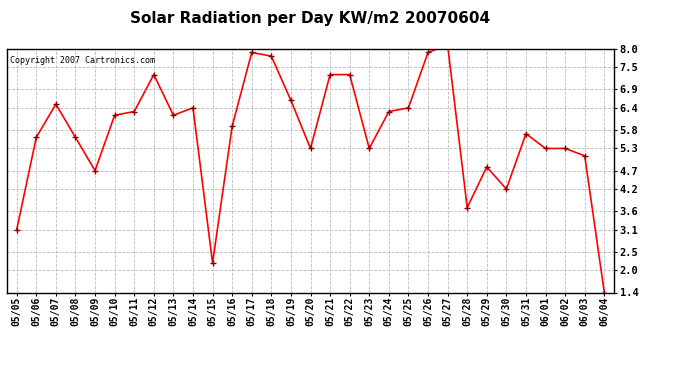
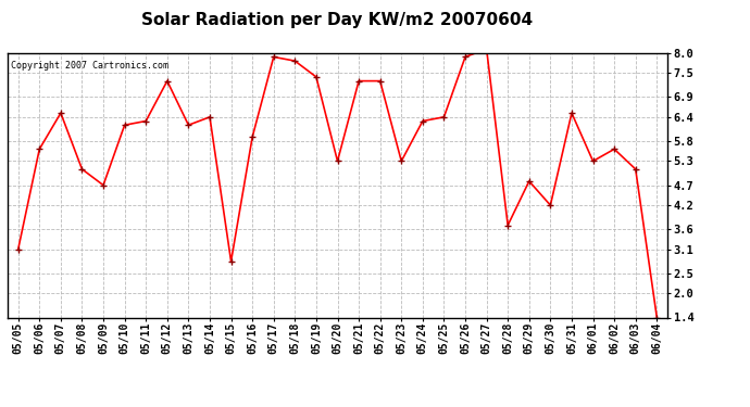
05/08: 5.6 -> 5.1
05/15: 2.2 -> 2.8
05/19: 6.6 -> 7.4
05/31: 5.7 -> 6.5
06/02: 5.3 -> 5.6
